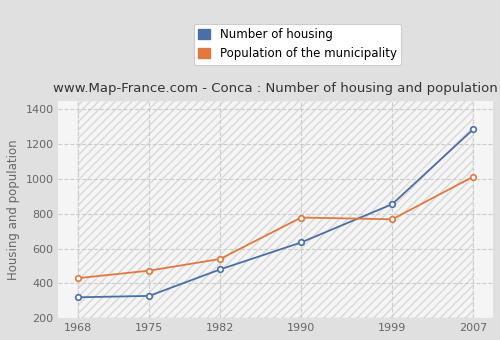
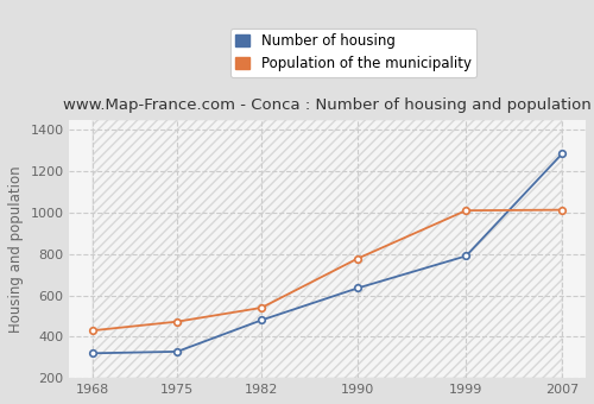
Number of housing/1999: 860 -> 790
Population of the municipality/1999: 770 -> 1010
